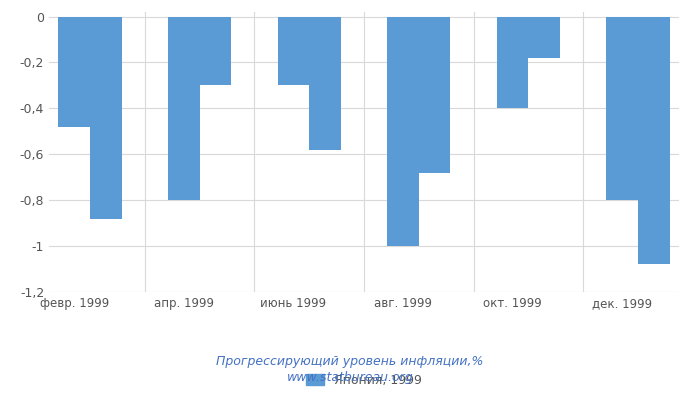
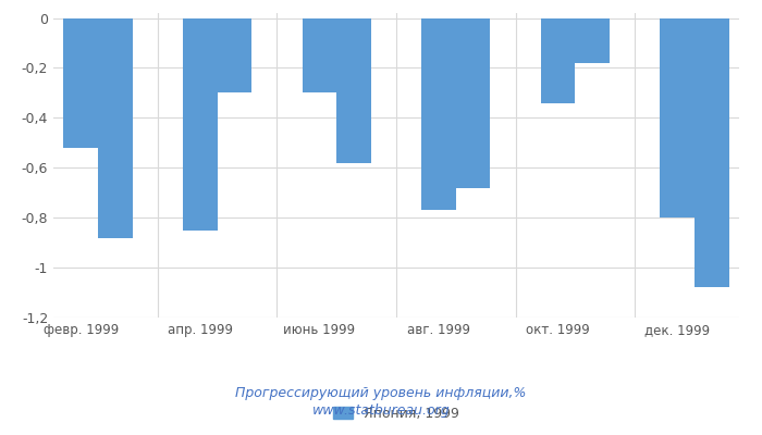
февр. 1999: -0,48 -> -0,52
апр. 1999: -0,80 -> -0,85
авг. 1999: -1,00 -> -0,77
окт. 1999: -0,40 -> -0,34
